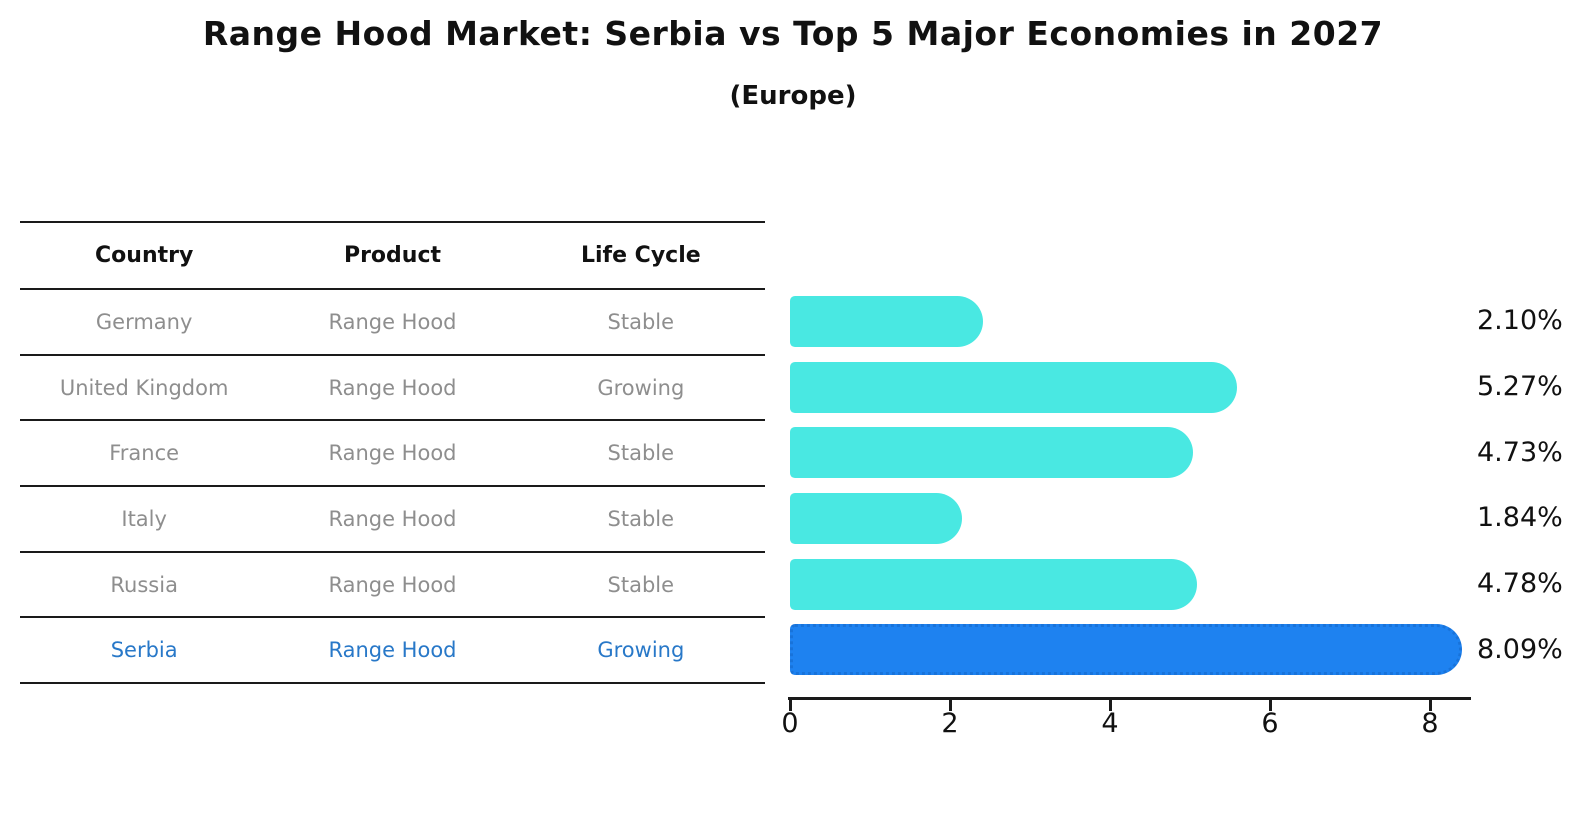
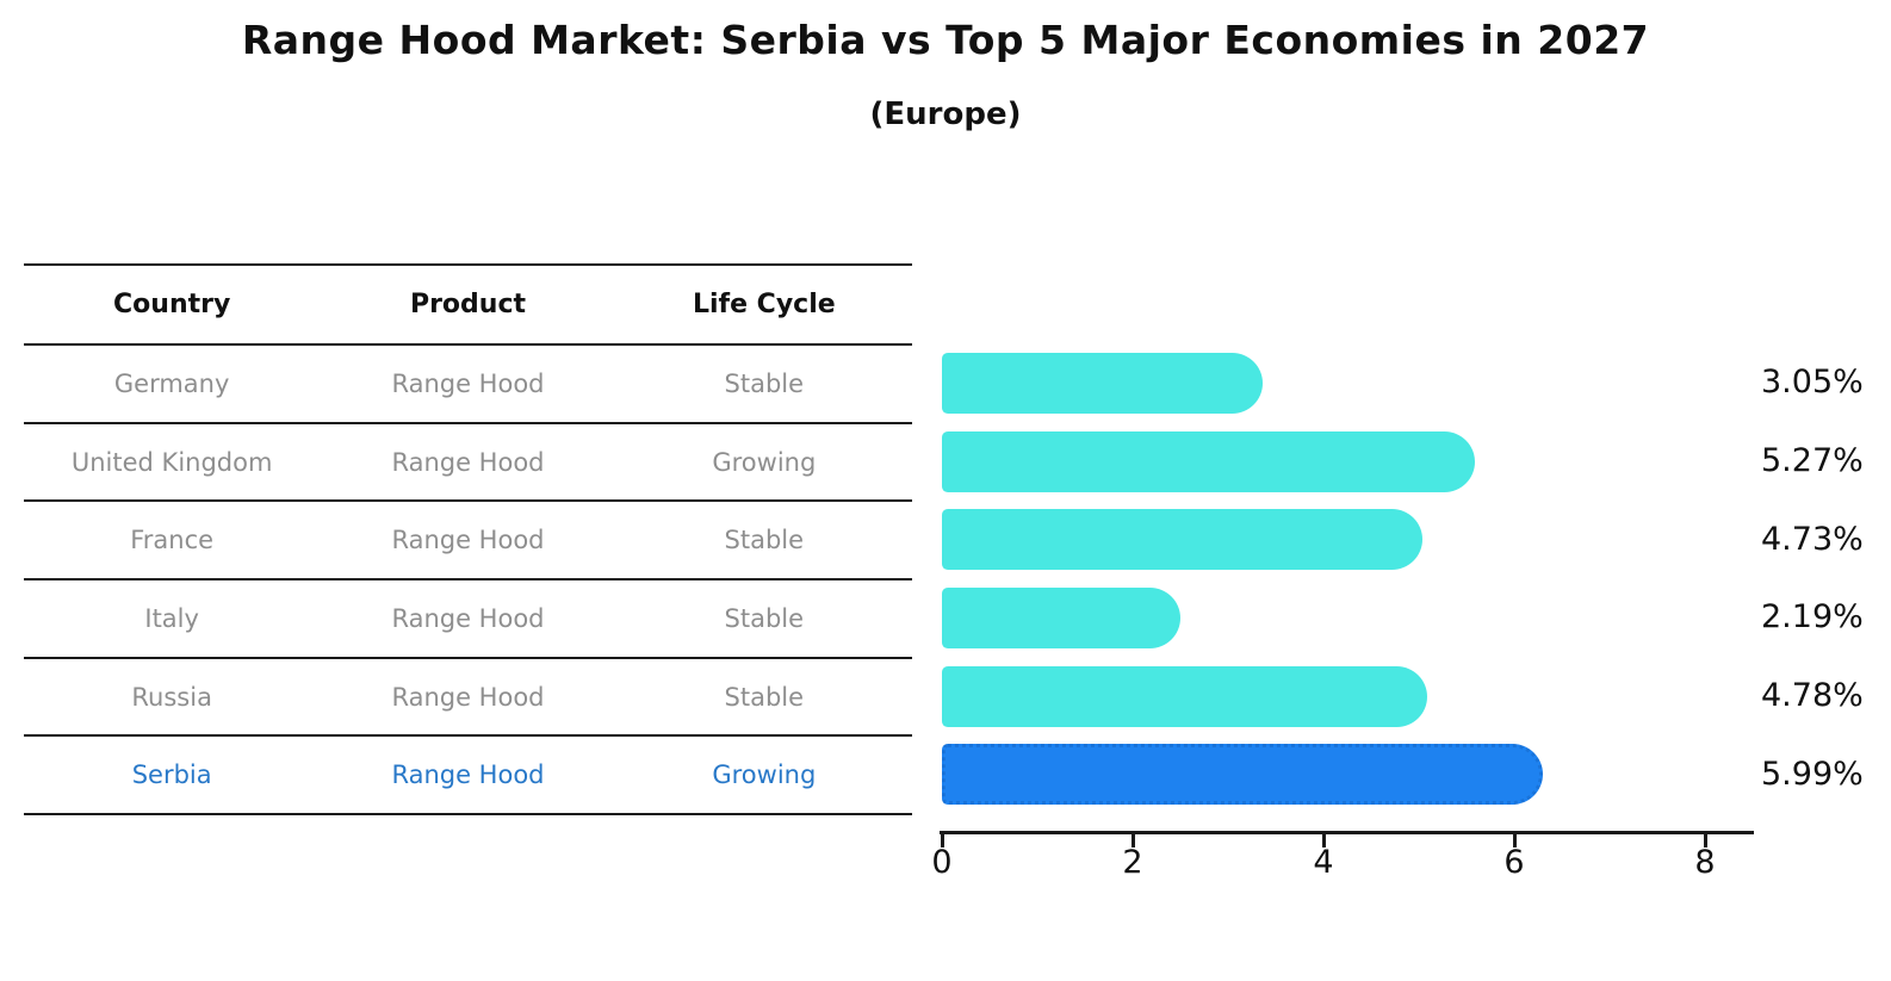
Germany: 2.10% -> 3.05%
Italy: 1.84% -> 2.19%
Serbia: 8.09% -> 5.99%
